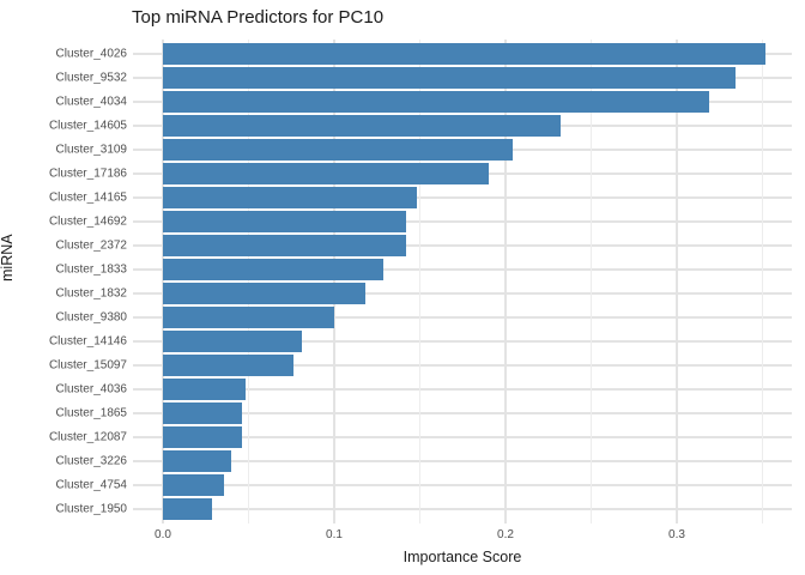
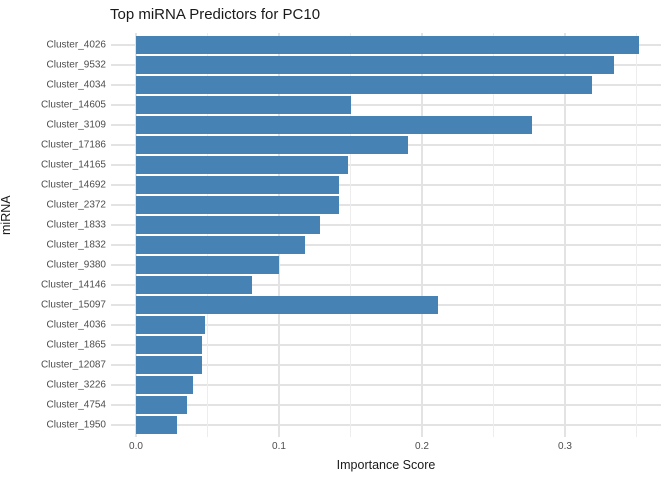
Cluster_14605: 0.232 -> 0.150
Cluster_3109: 0.204 -> 0.277
Cluster_15097: 0.076 -> 0.211
